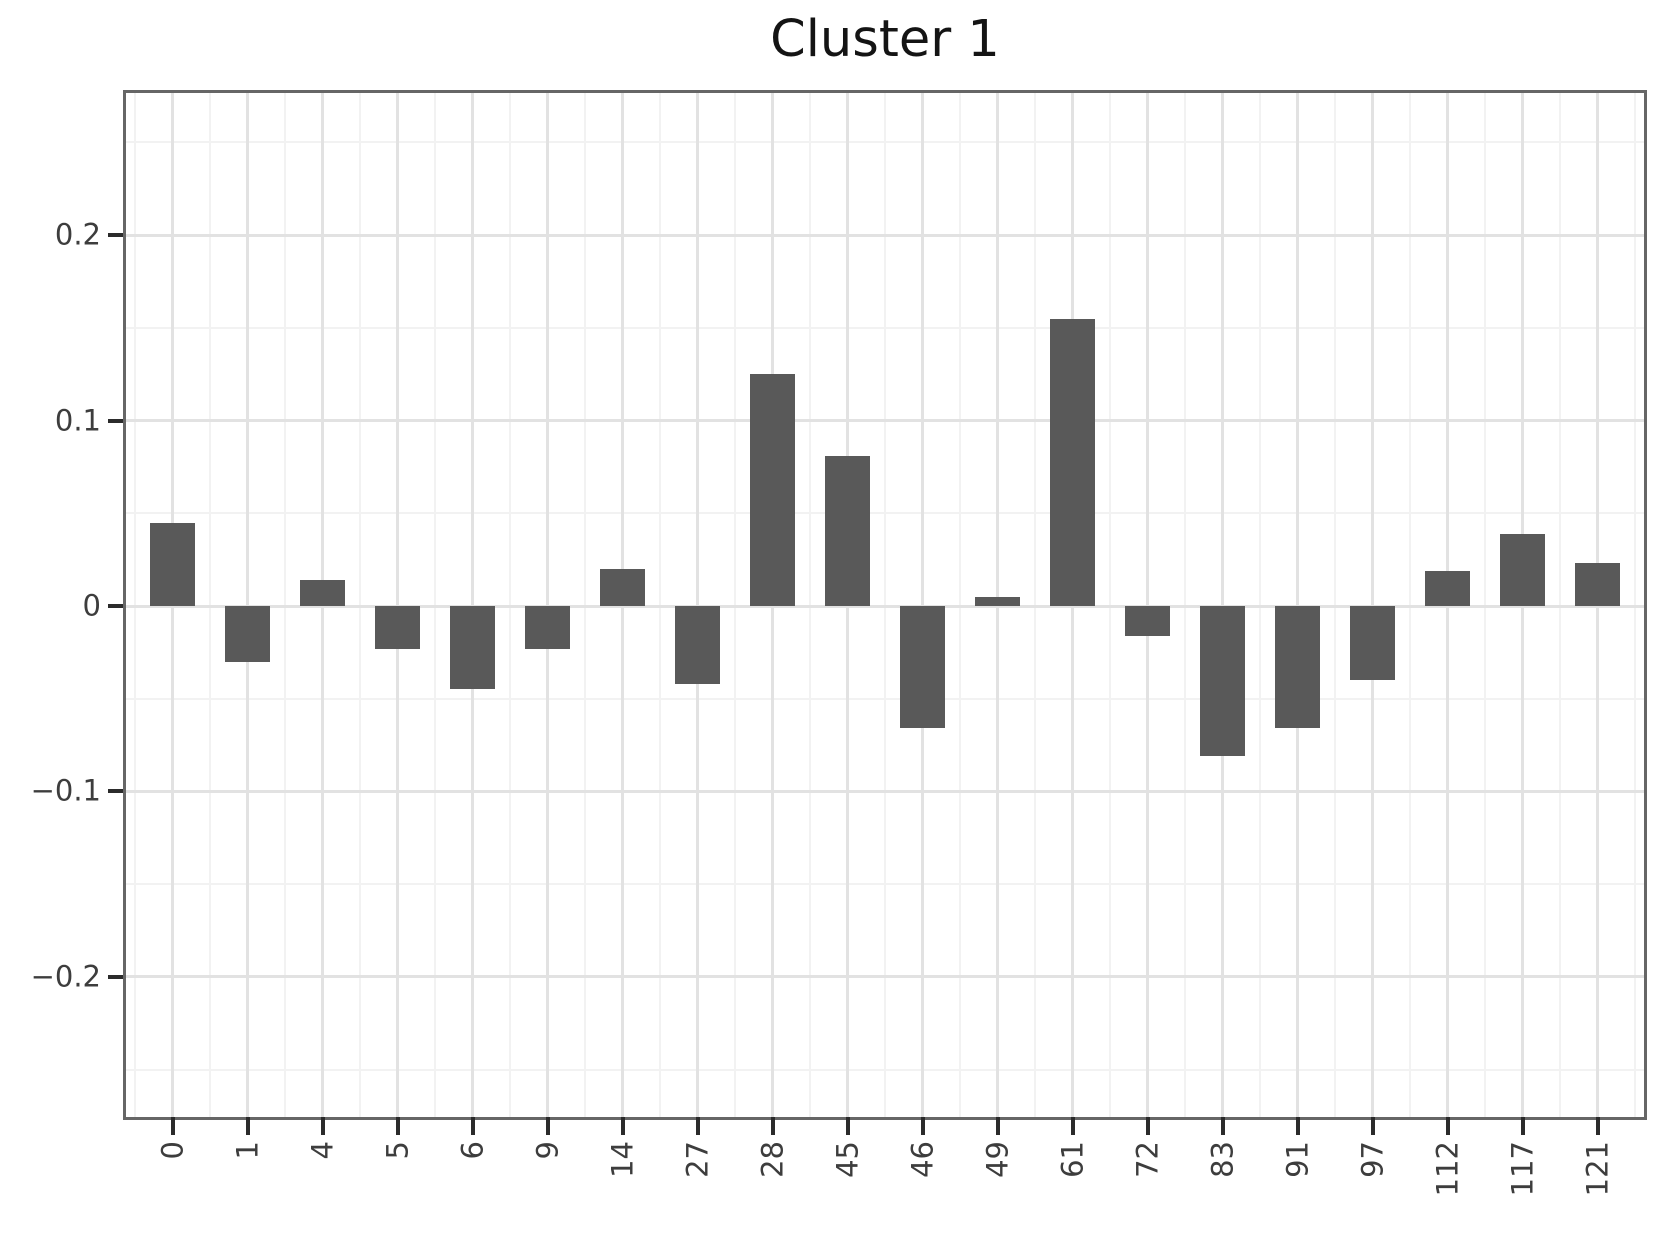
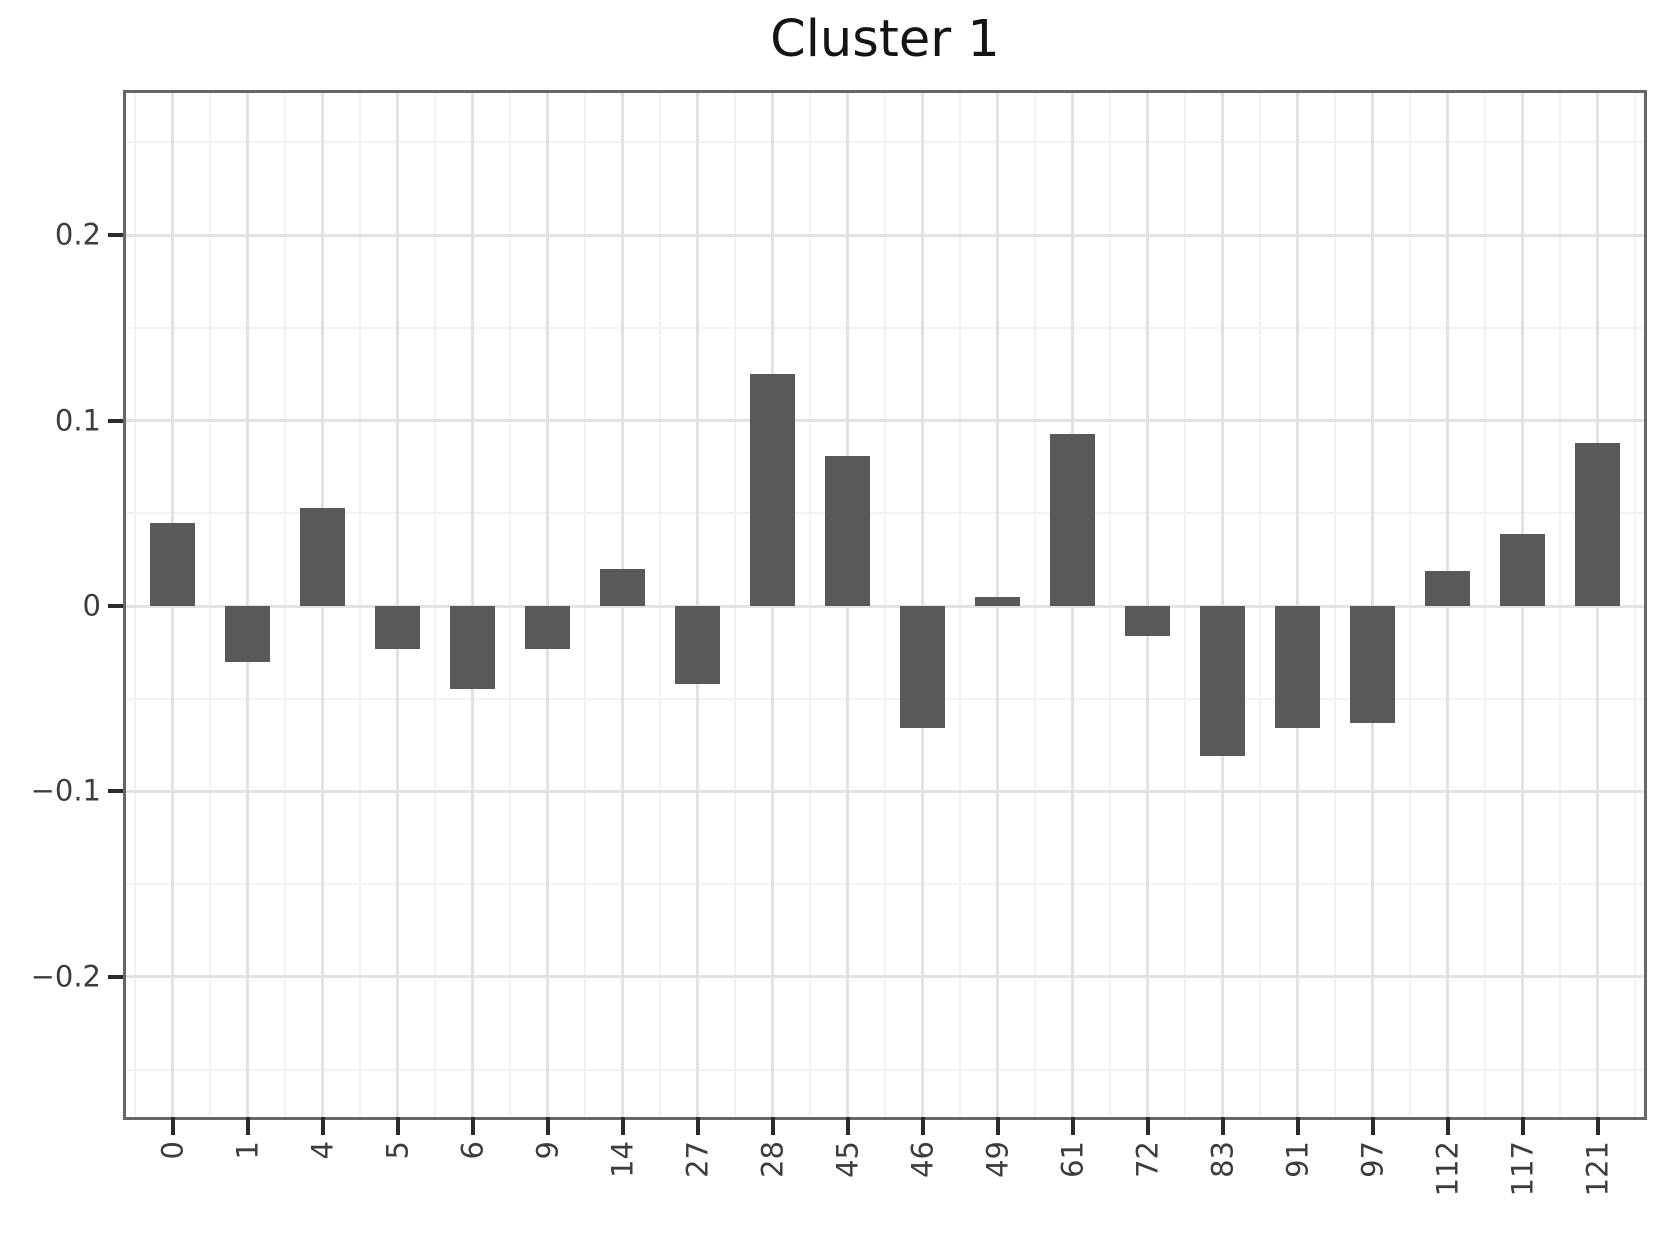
4: 0.014 -> 0.053
61: 0.155 -> 0.093
97: -0.040 -> -0.063
121: 0.023 -> 0.088
